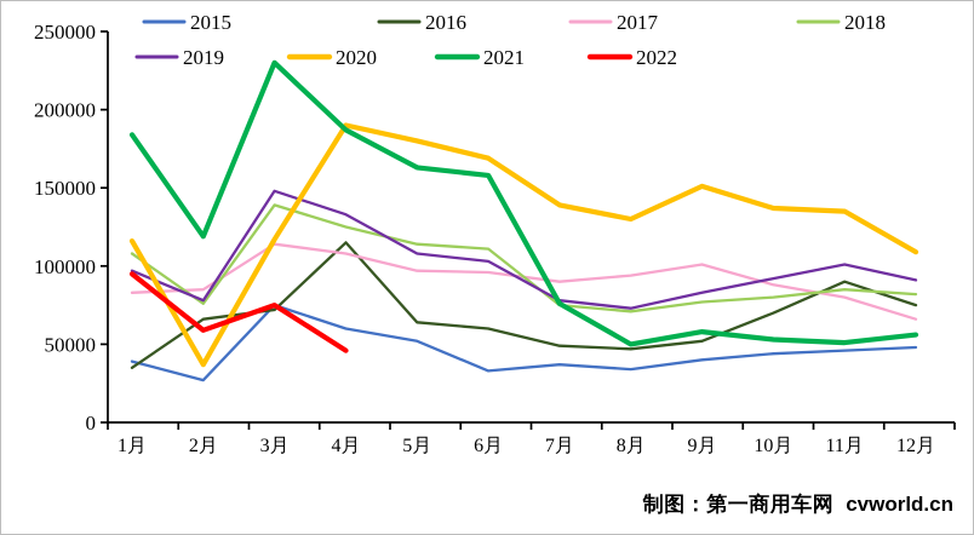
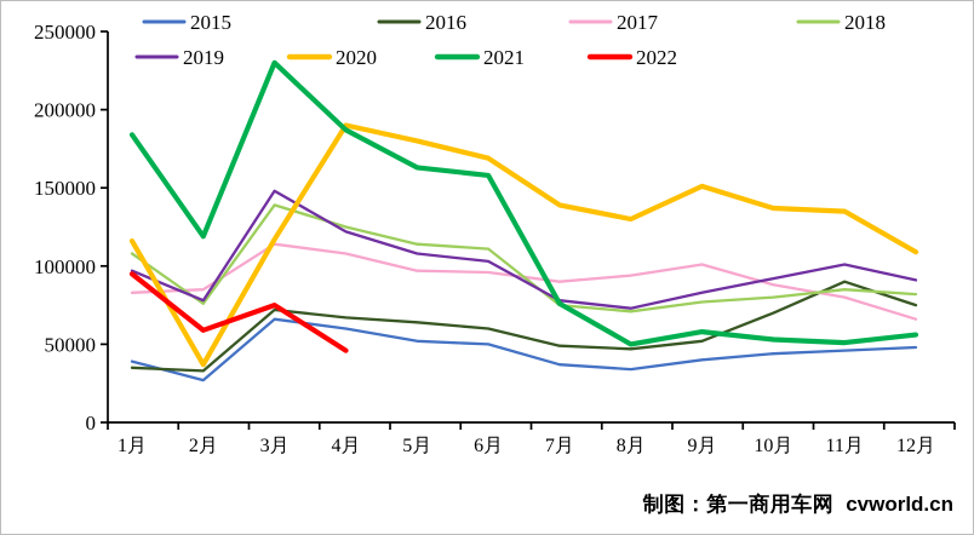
2016/2月: 66000 -> 33000
2015/3月: 75000 -> 66000
2016/4月: 115000 -> 67000
2019/4月: 133000 -> 122000
2015/6月: 33000 -> 50000
